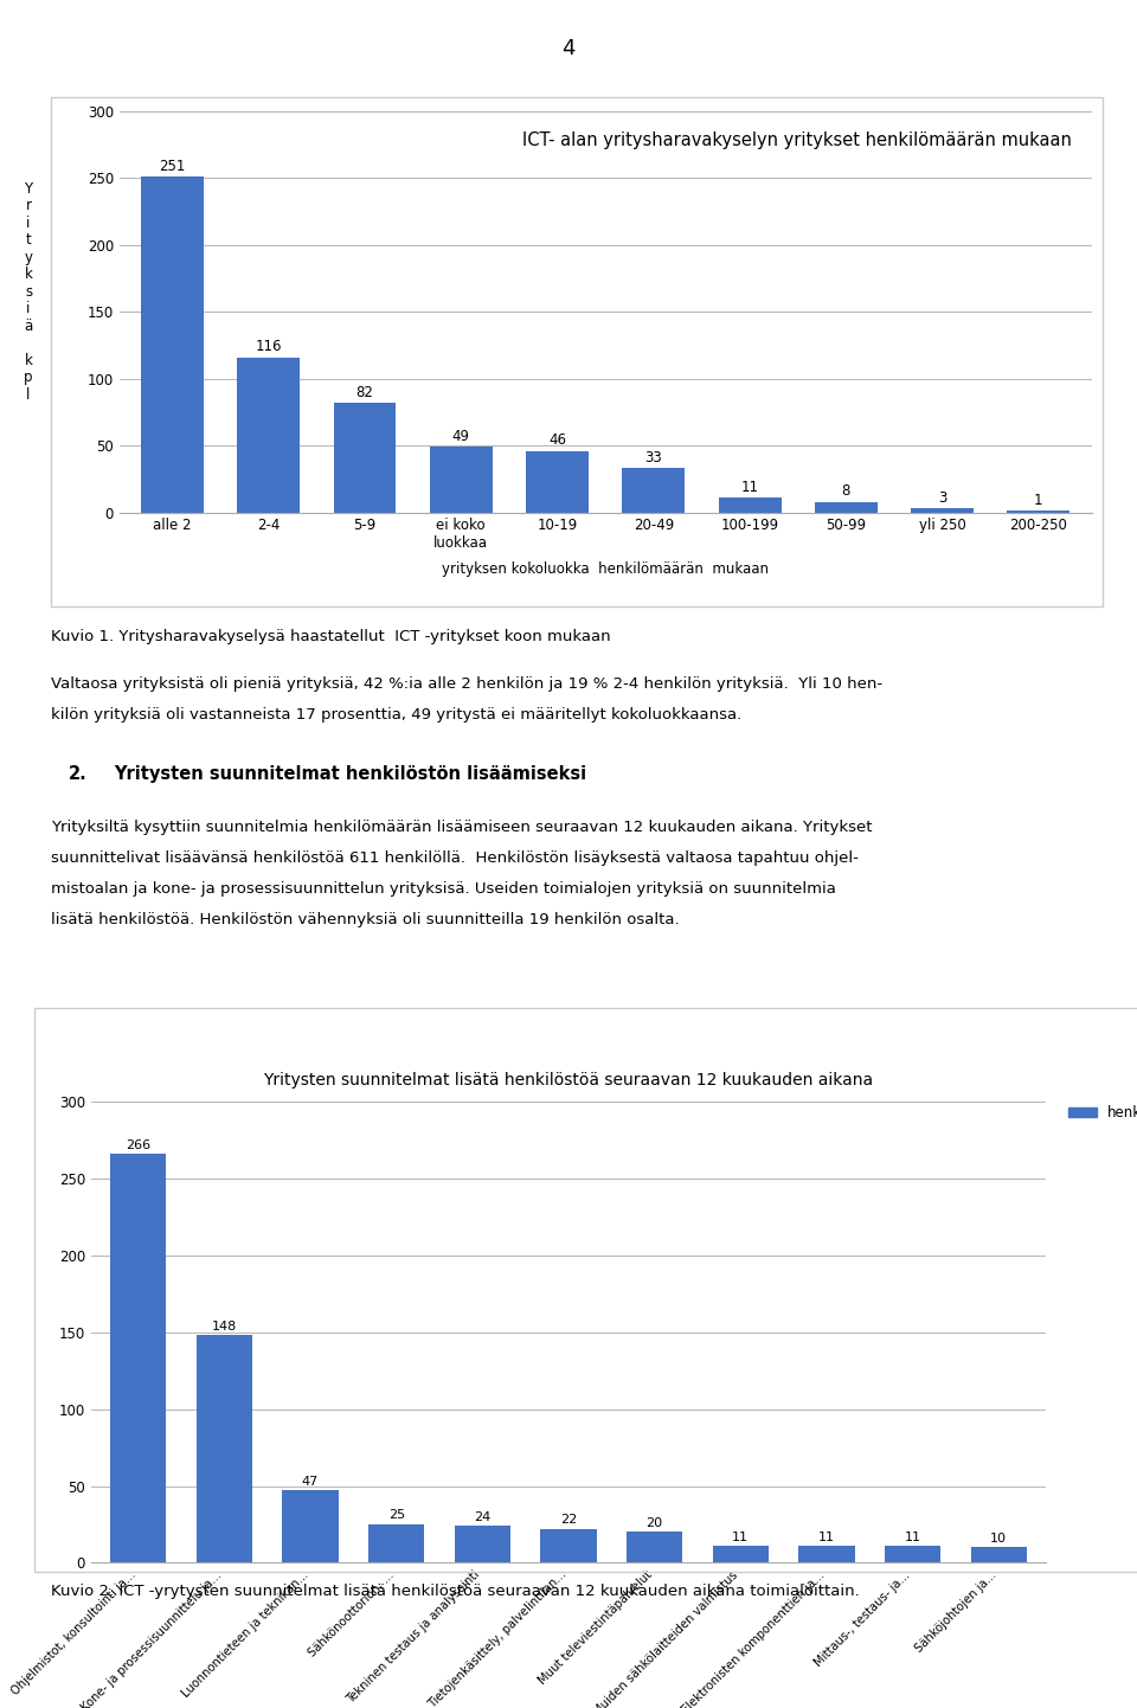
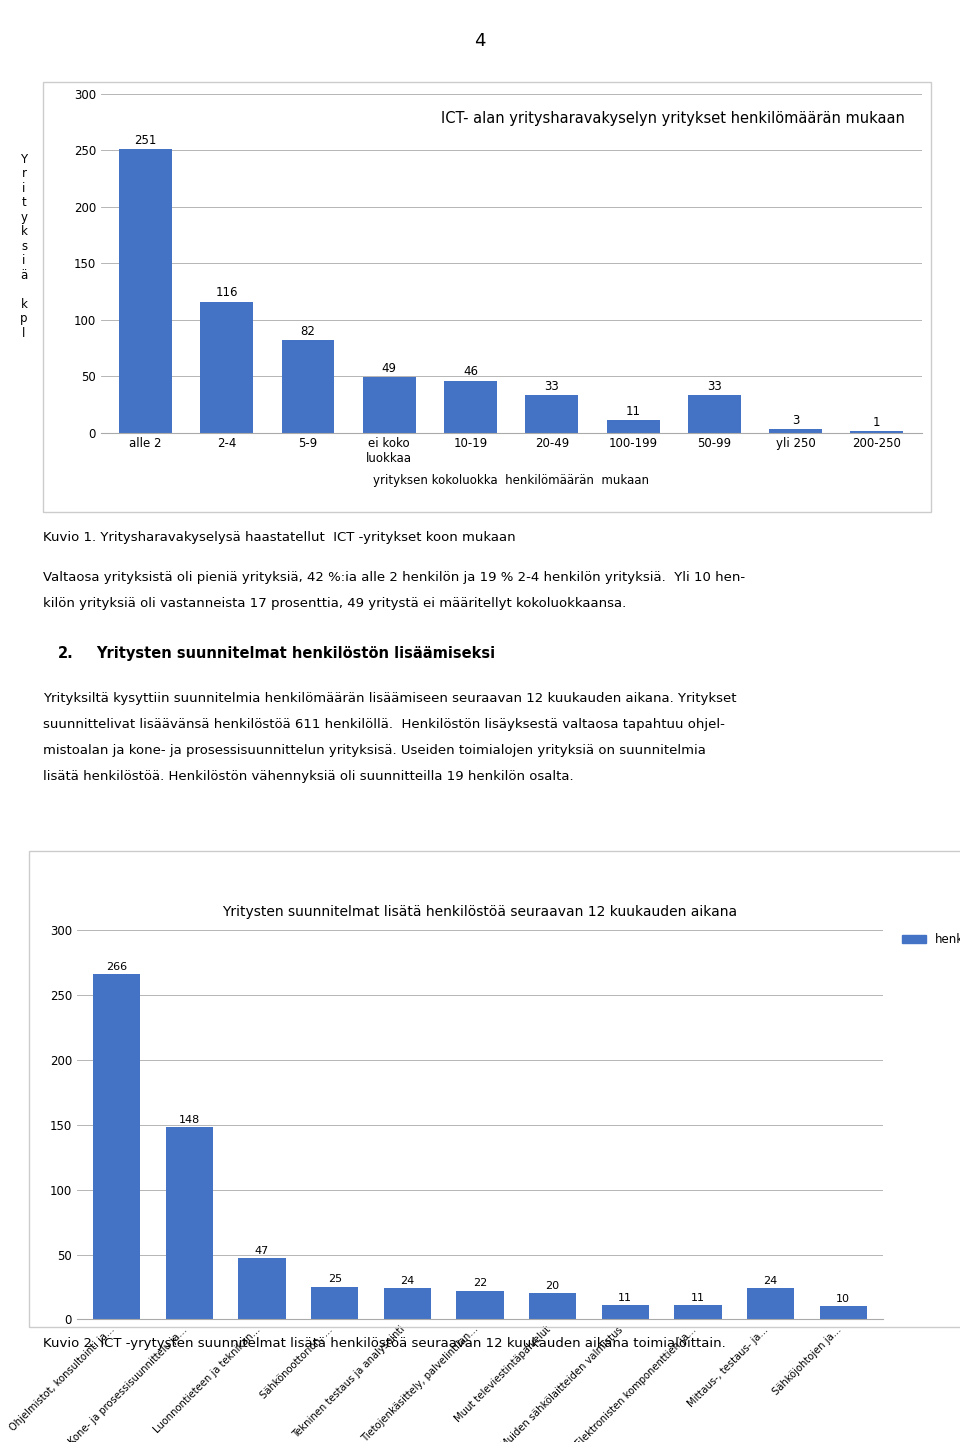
50-99: 8 -> 33
Mittaus-, testaus- ja...: 11 -> 24
